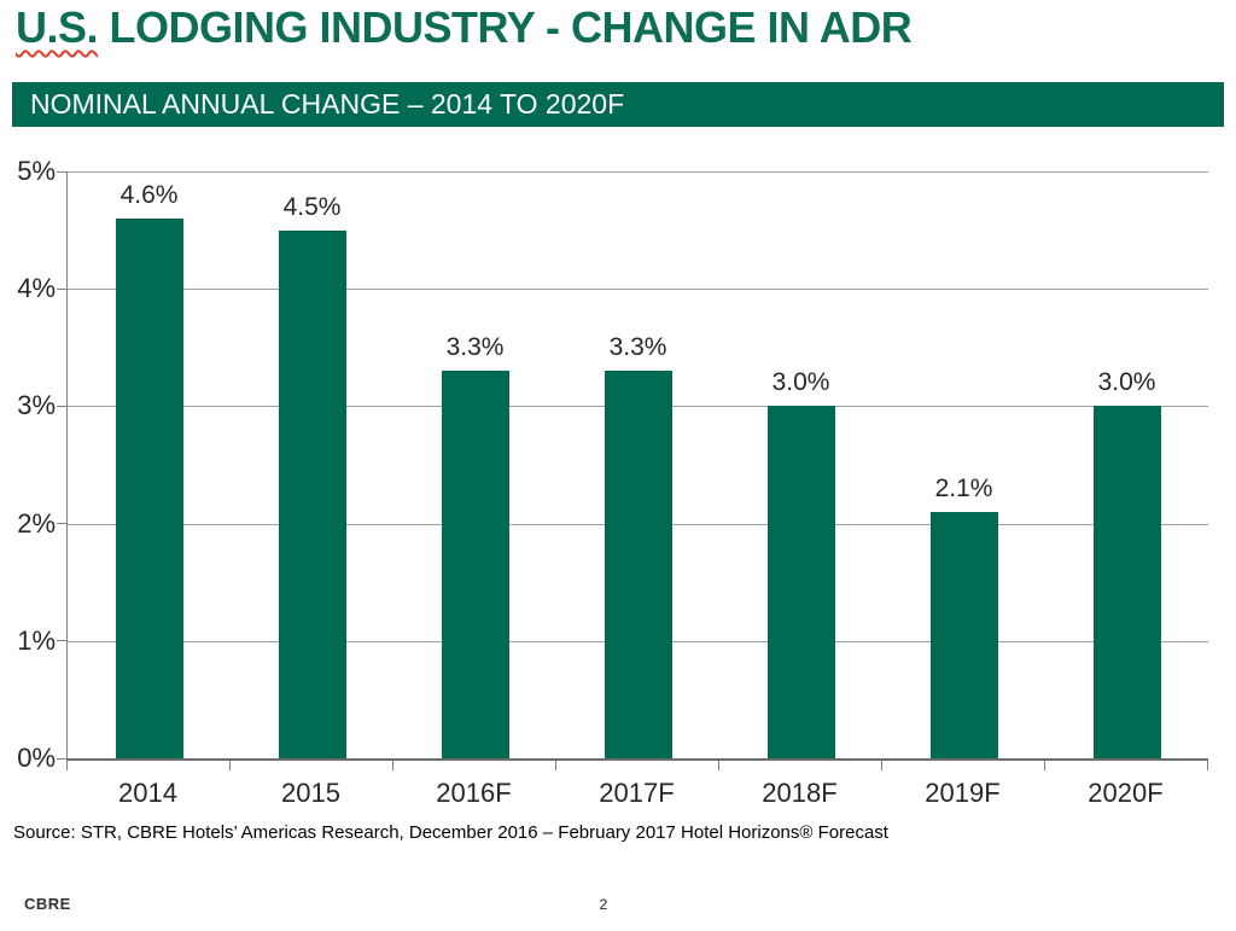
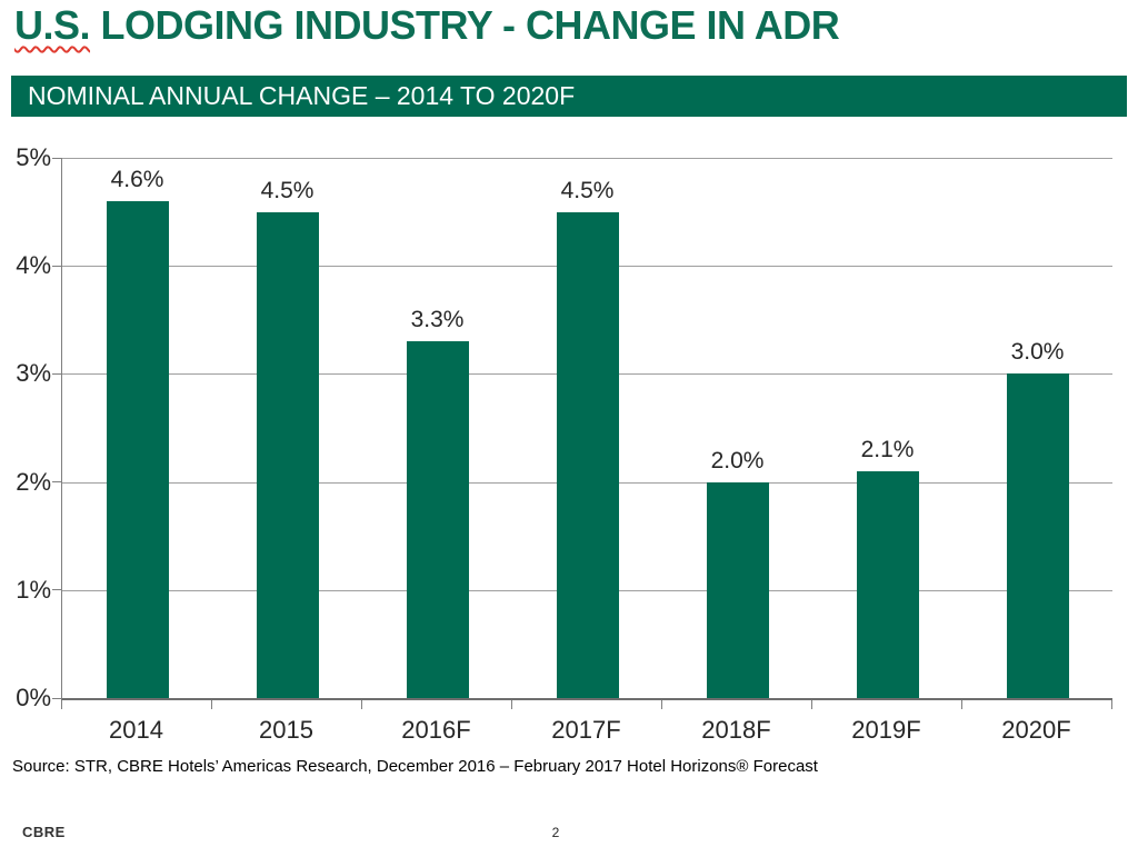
2017F: 3.3% -> 4.5%
2018F: 3.0% -> 2.0%
